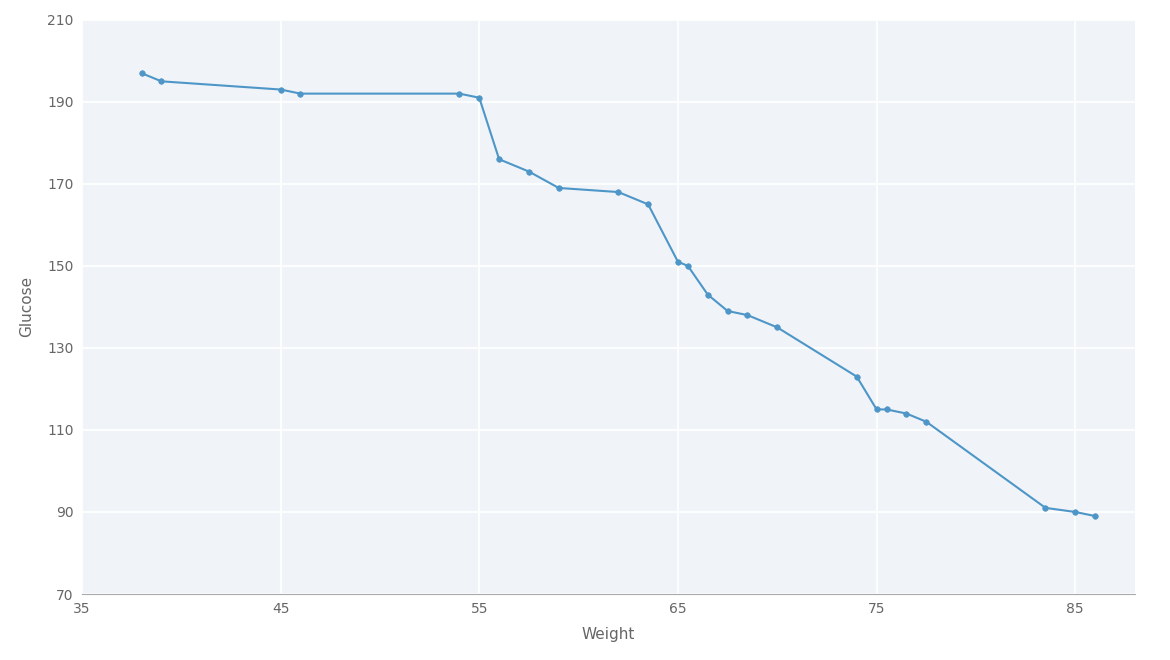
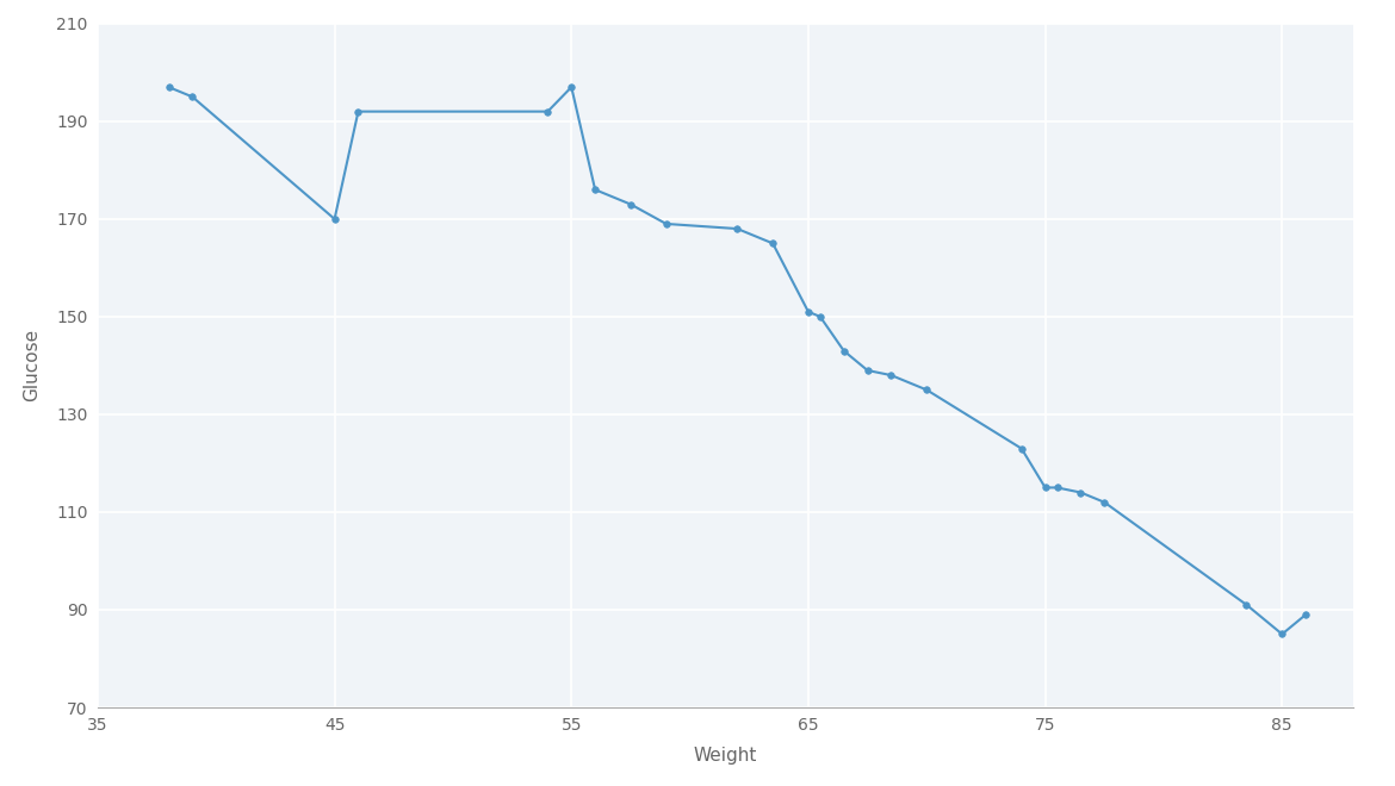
45: 193 -> 170
55: 191 -> 197
85: 90 -> 85
